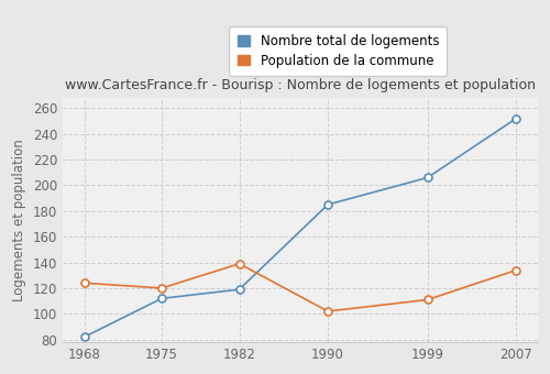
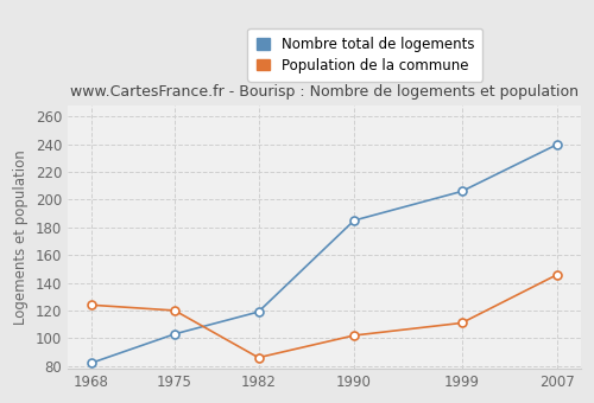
Nombre total de logements/1975: 112 -> 103
Population de la commune/1982: 139 -> 86
Nombre total de logements/2007: 252 -> 240
Population de la commune/2007: 134 -> 146
